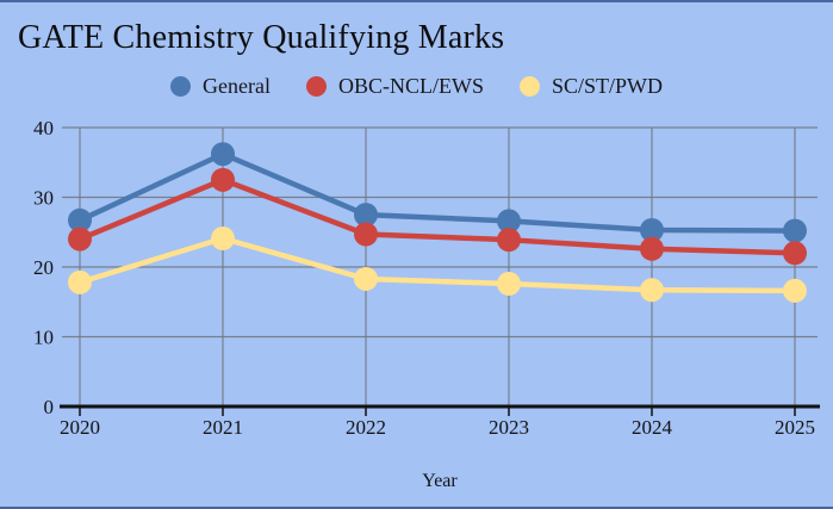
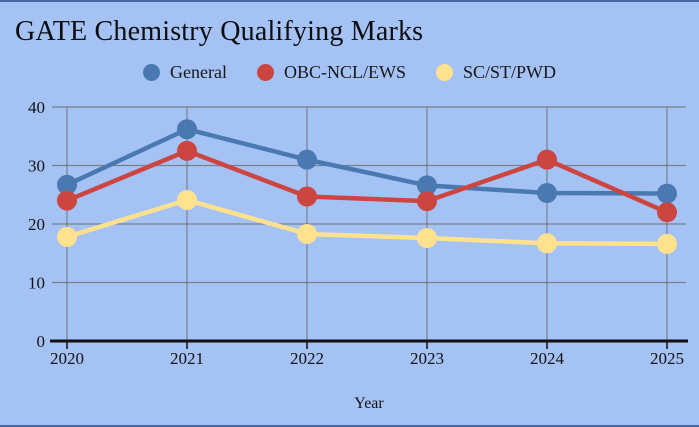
General/2022: 28 -> 31
OBC-NCL/EWS/2024: 23 -> 31
